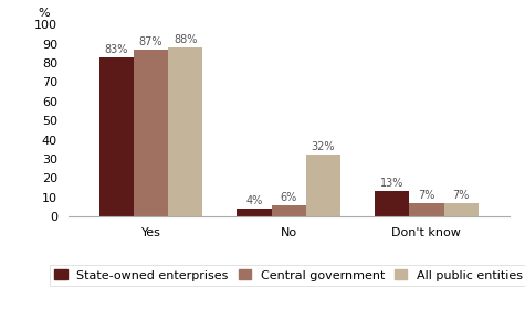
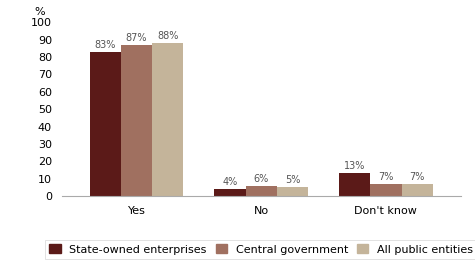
All public entities/No: 32% -> 5%
